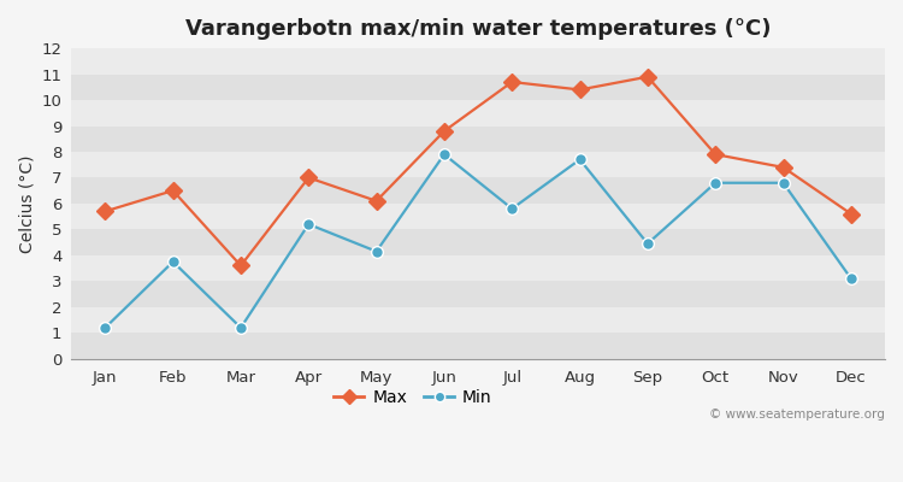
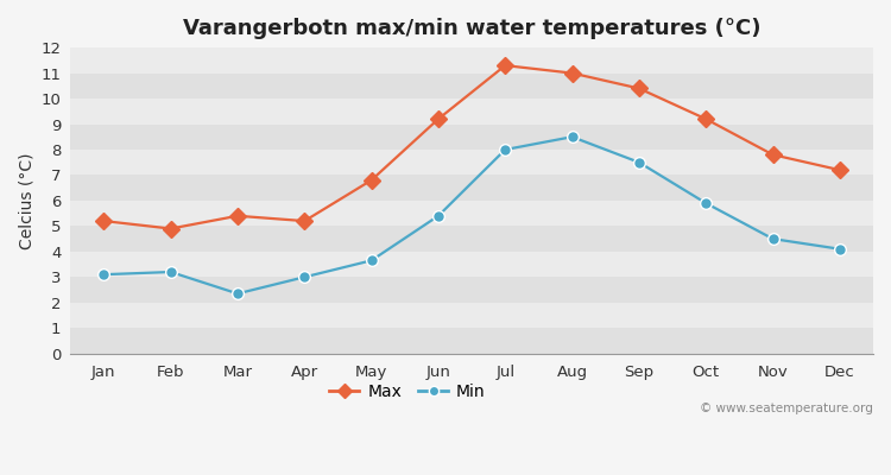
Max/Jan: 5.7 -> 5.2
Min/Jan: 1.20 -> 3.10
Max/Feb: 6.5 -> 4.9
Min/Feb: 3.75 -> 3.20
Max/Mar: 3.6 -> 5.4
Min/Mar: 1.20 -> 2.35
Max/Apr: 7.0 -> 5.2
Min/Apr: 5.20 -> 3.00
Max/May: 6.1 -> 6.8
Min/May: 4.15 -> 3.65
Max/Jun: 8.8 -> 9.2
Min/Jun: 7.90 -> 5.40
Max/Jul: 10.7 -> 11.3
Min/Jul: 5.80 -> 8.00
Max/Aug: 10.4 -> 11.0
Min/Aug: 7.70 -> 8.50
Max/Sep: 10.9 -> 10.4
Min/Sep: 4.45 -> 7.50
Max/Oct: 7.9 -> 9.2
Min/Oct: 6.80 -> 5.90
Max/Nov: 7.4 -> 7.8
Min/Nov: 6.80 -> 4.50
Max/Dec: 5.6 -> 7.2
Min/Dec: 3.10 -> 4.10
